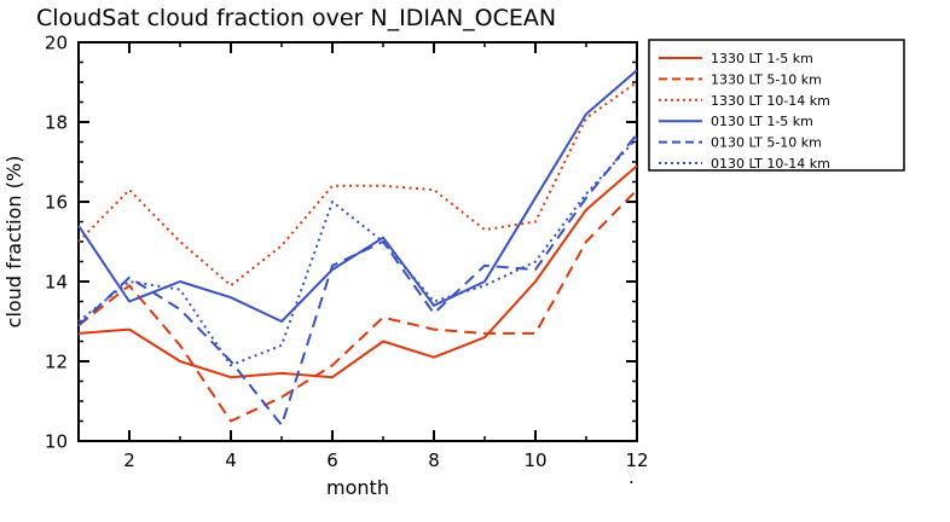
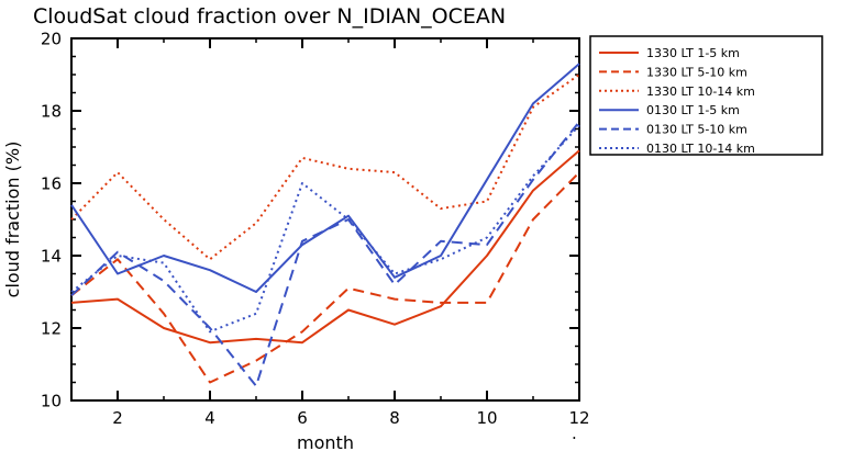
1330 LT 10-14 km/6: 16.4 -> 16.7
